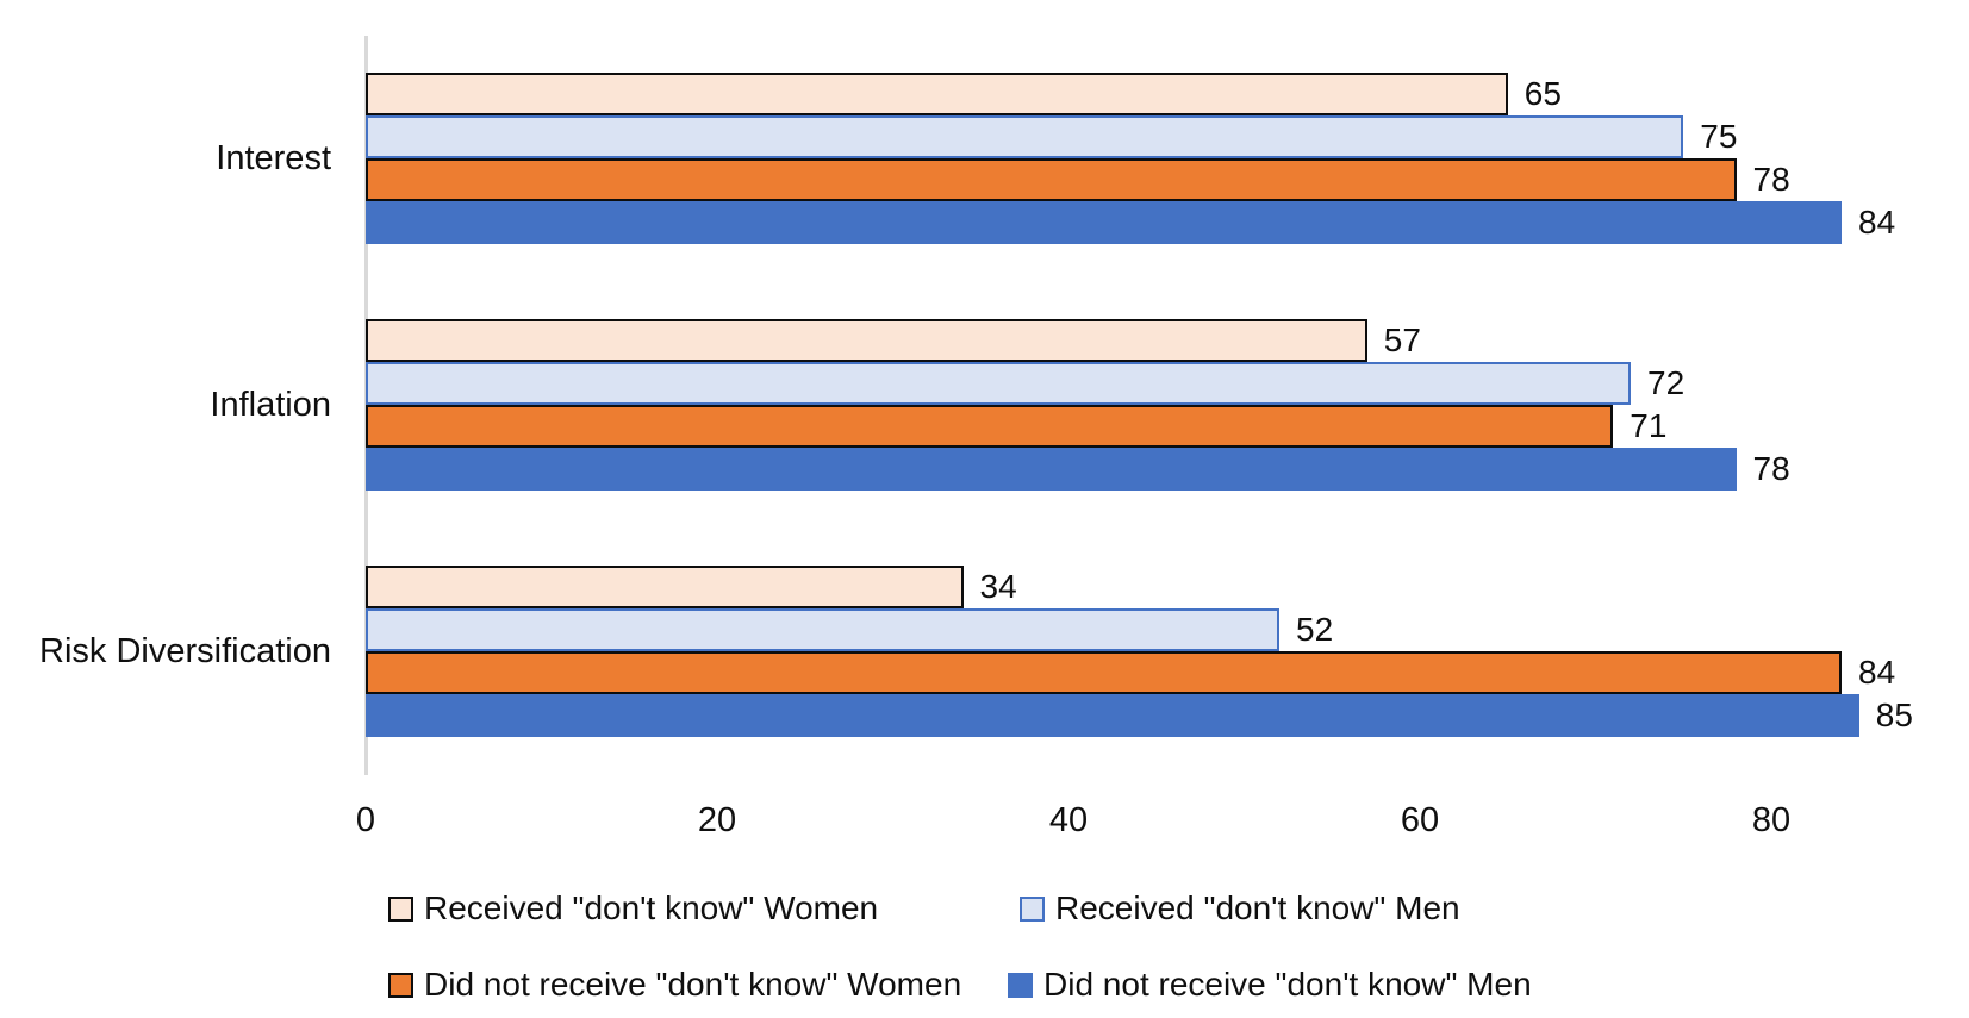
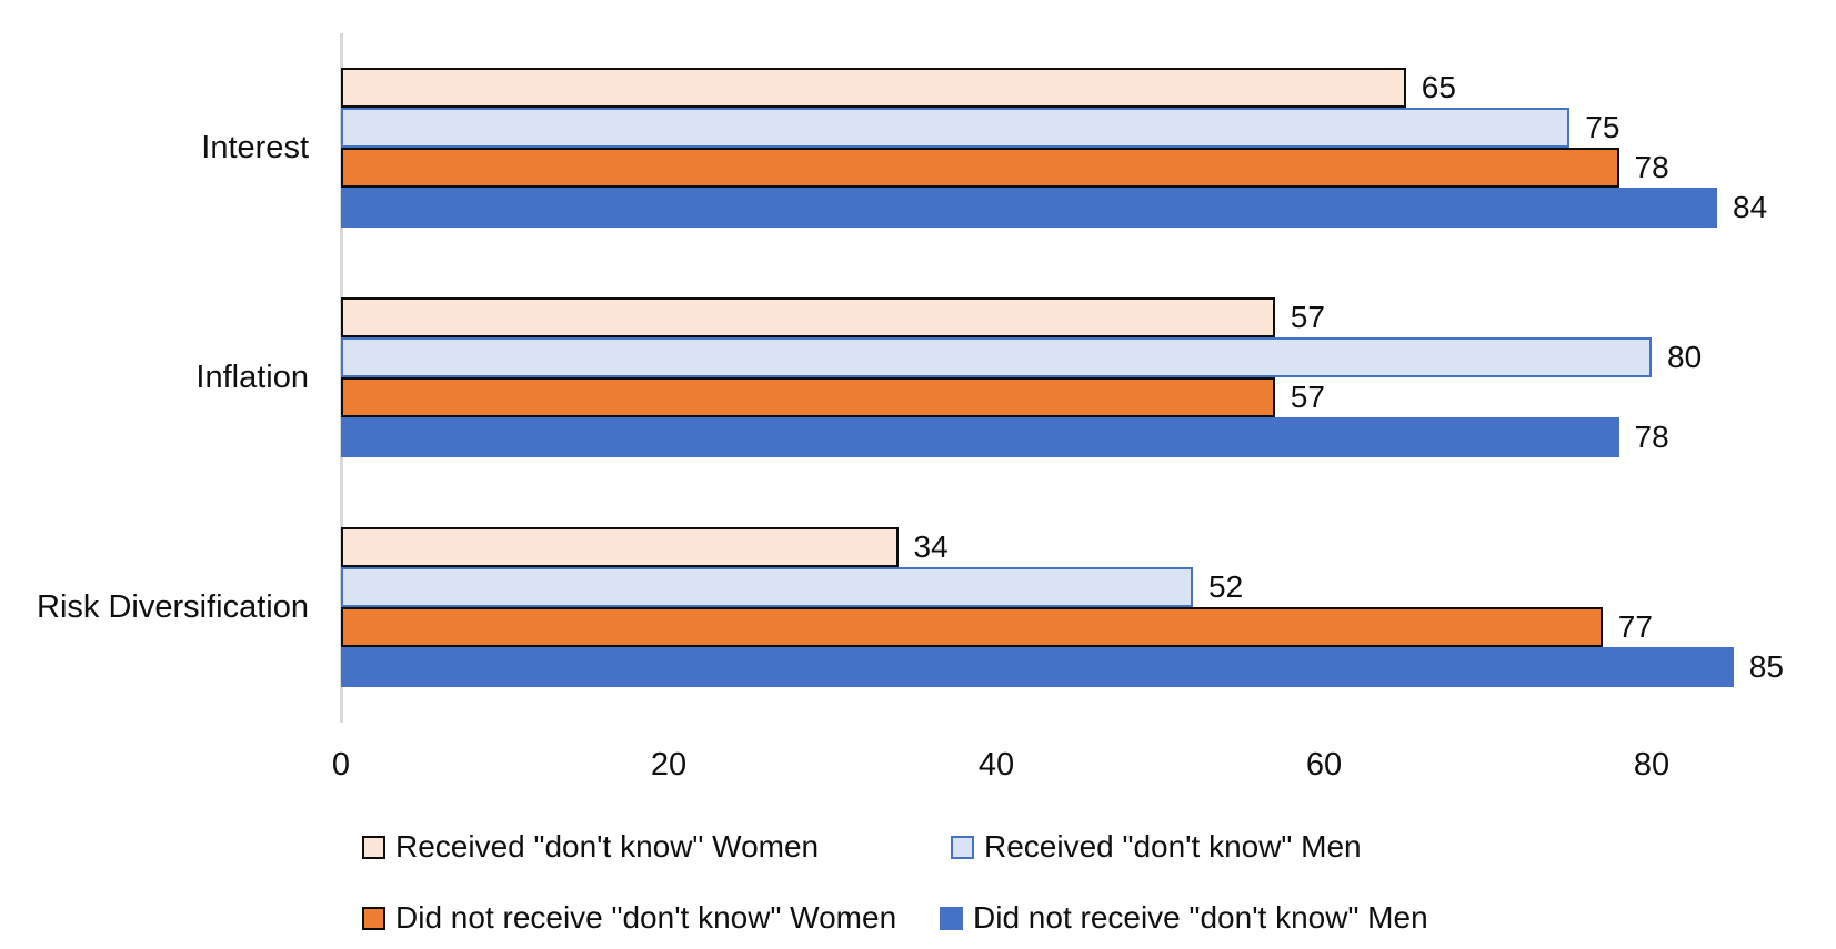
Received "don't know" Men/Inflation: 72 -> 80
Did not receive "don't know" Women/Inflation: 71 -> 57
Did not receive "don't know" Women/Risk Diversification: 84 -> 77
